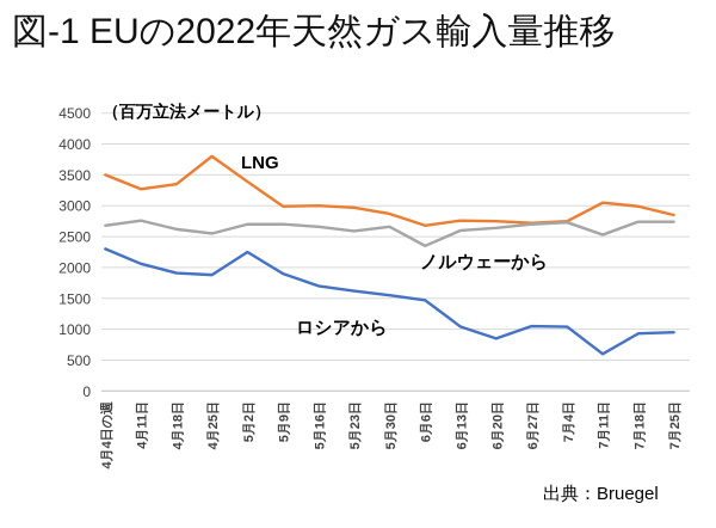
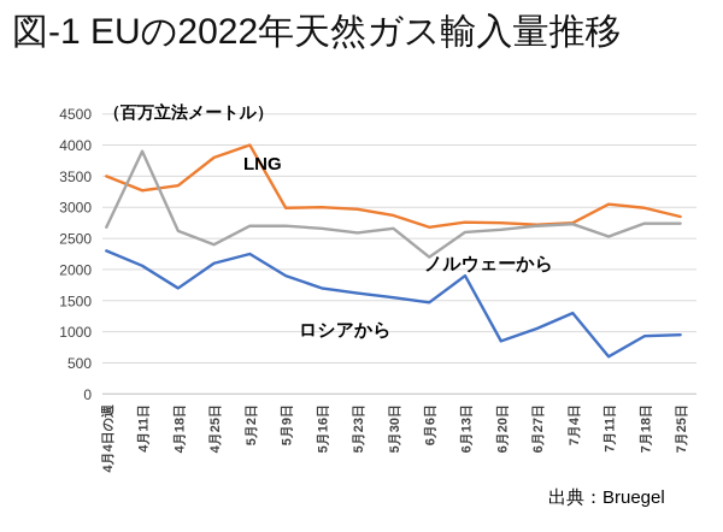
ノルウェーから/4月11日: 2800 -> 3900
ロシアから/4月18日: 1900 -> 1700
ノルウェーから/4月25日: 2600 -> 2400
ロシアから/4月25日: 1900 -> 2100
LNG/5月2日: 3400 -> 4000
ノルウェーから/6月6日: 2400 -> 2200
ロシアから/6月13日: 1000 -> 1900
ロシアから/7月4日: 1000 -> 1300
